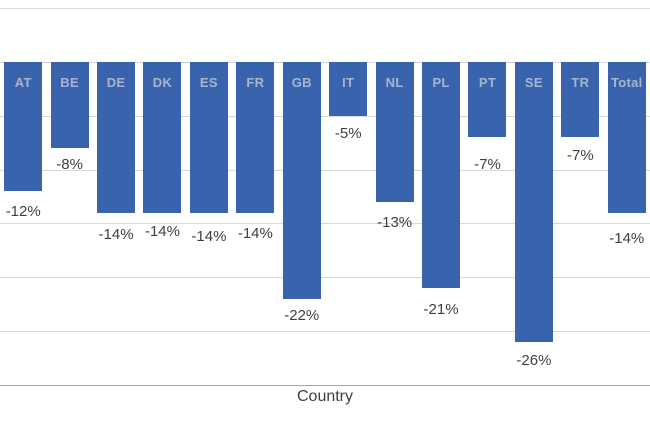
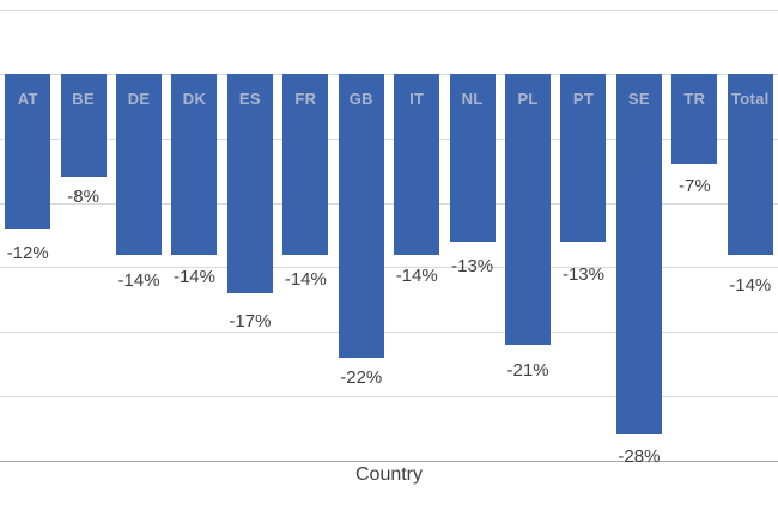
ES: -14% -> -17%
IT: -5% -> -14%
PT: -7% -> -13%
SE: -26% -> -28%
